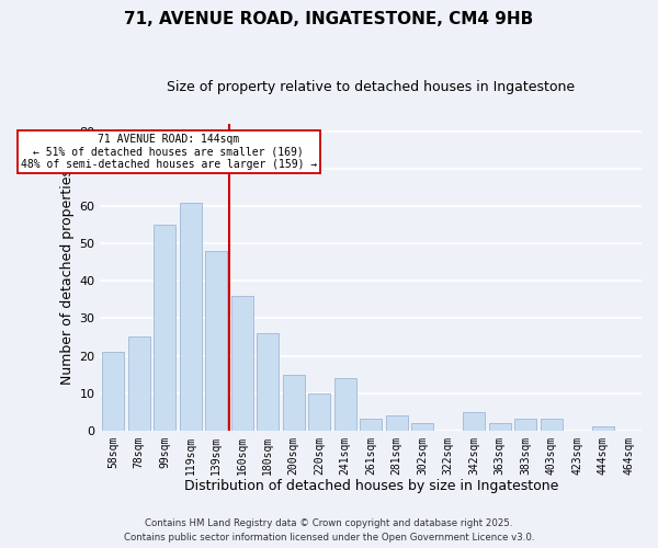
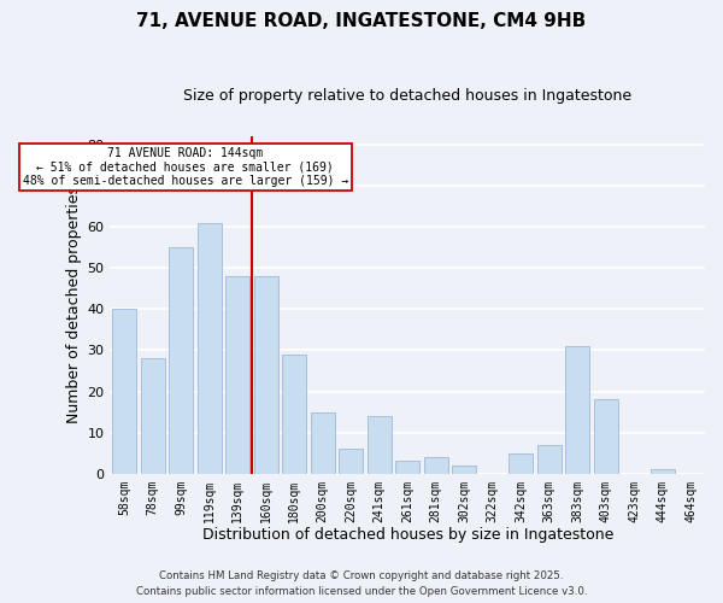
58sqm: 21 -> 40
78sqm: 25 -> 28
160sqm: 36 -> 48
180sqm: 26 -> 29
220sqm: 10 -> 6
363sqm: 2 -> 7
383sqm: 3 -> 31
403sqm: 3 -> 18
